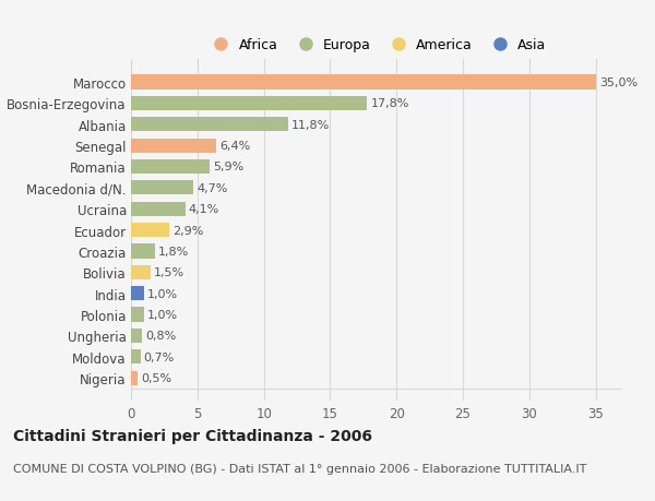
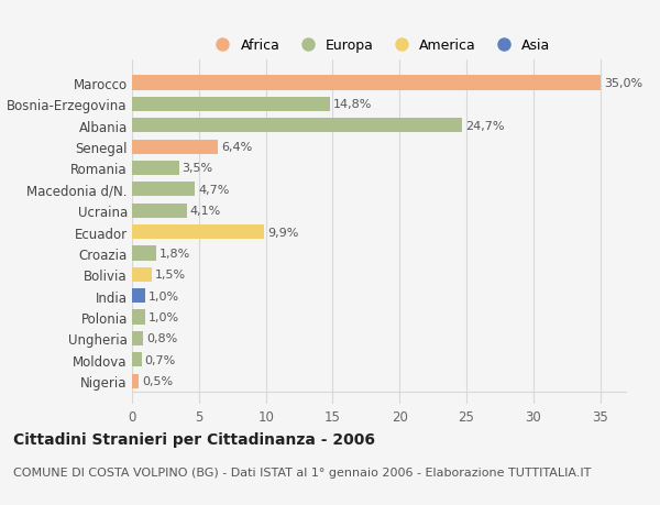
Bosnia-Erzegovina: 17,8% -> 14,8%
Albania: 11,8% -> 24,7%
Romania: 5,9% -> 3,5%
Ecuador: 2,9% -> 9,9%
